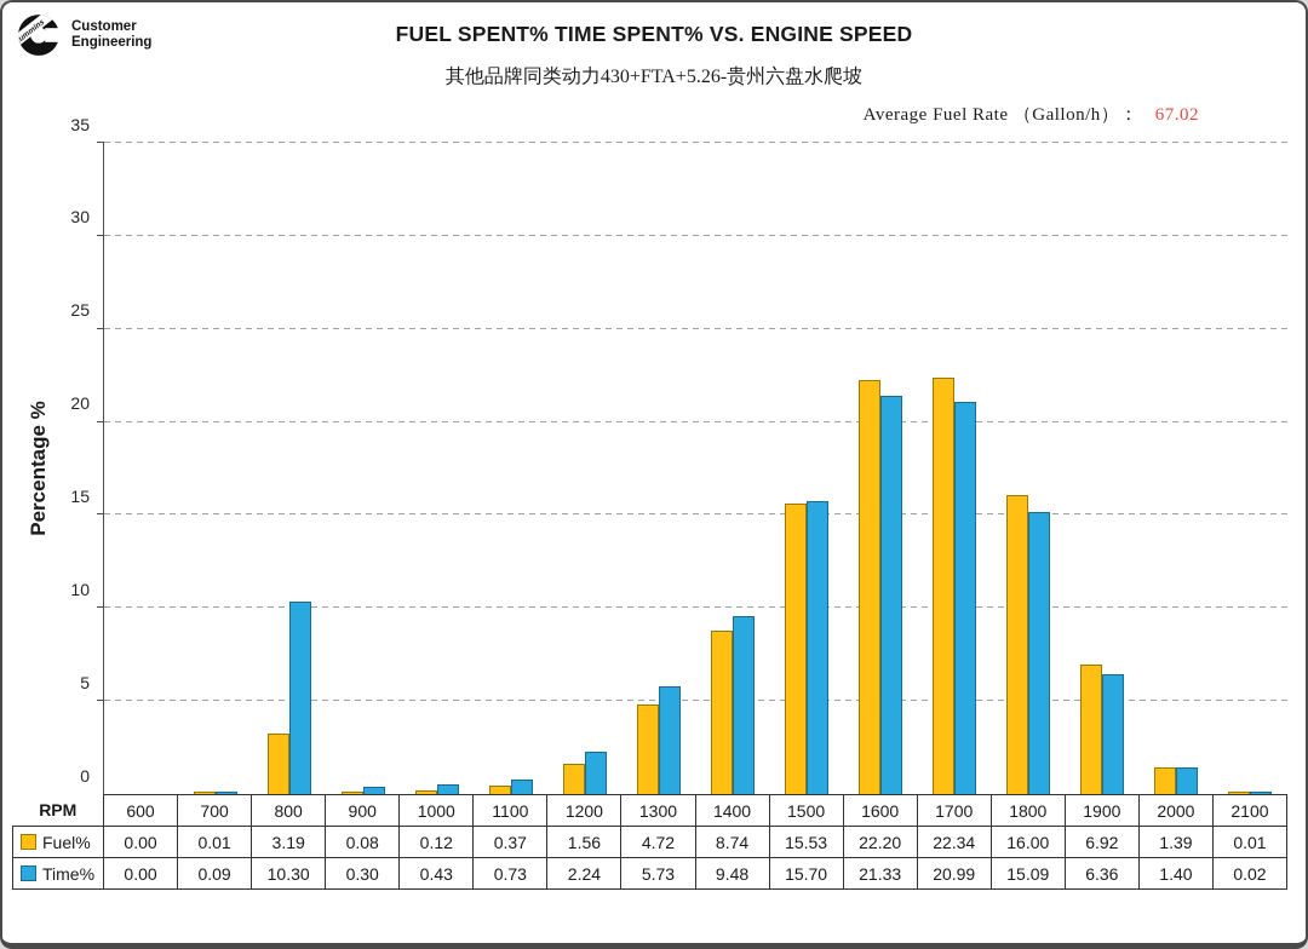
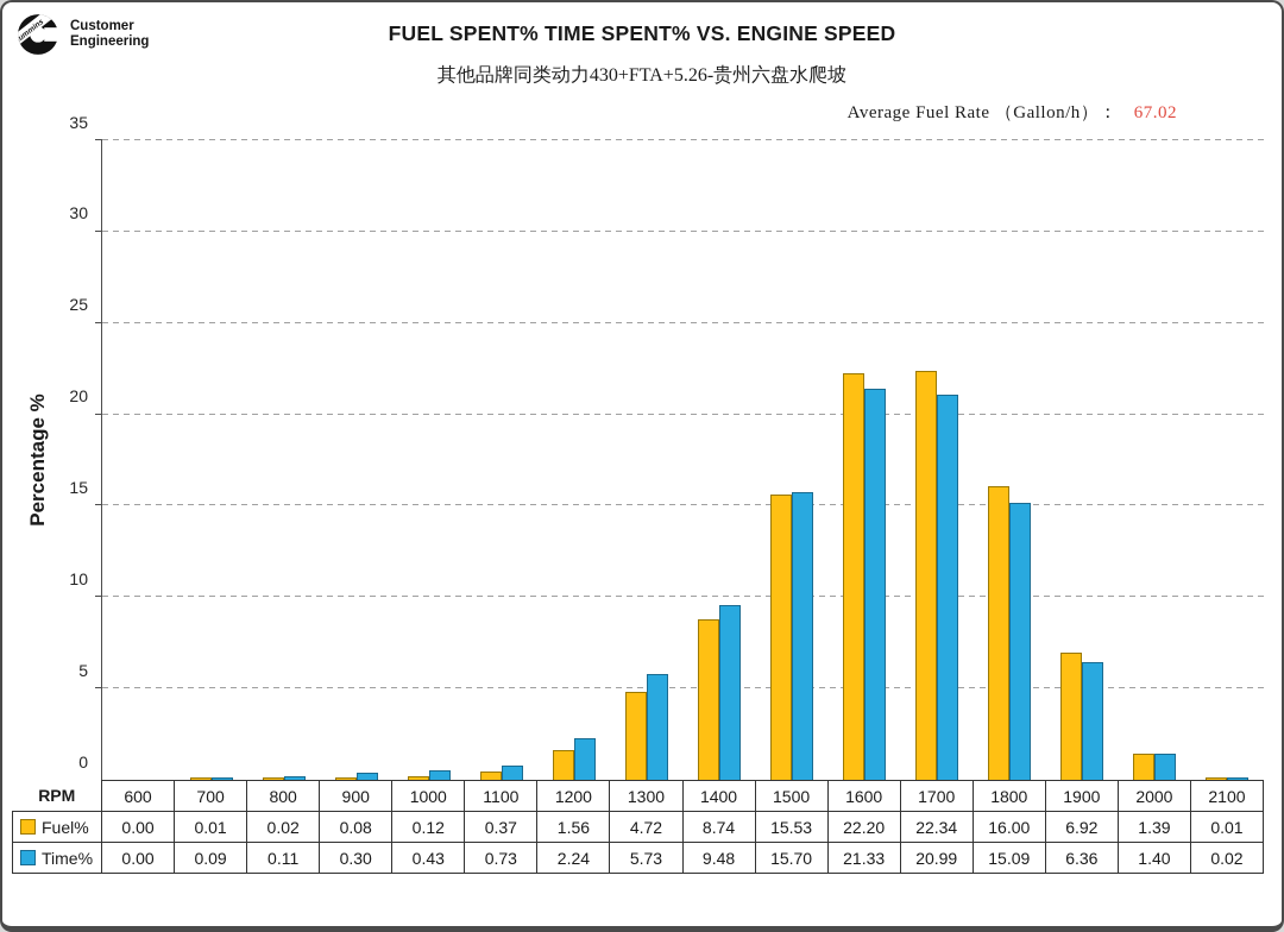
Fuel%/800: 3.19 -> 0.02
Time%/800: 10.30 -> 0.11
